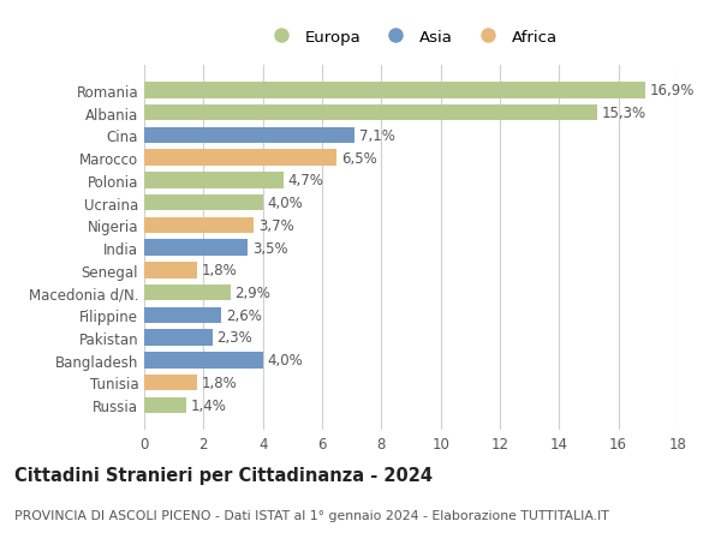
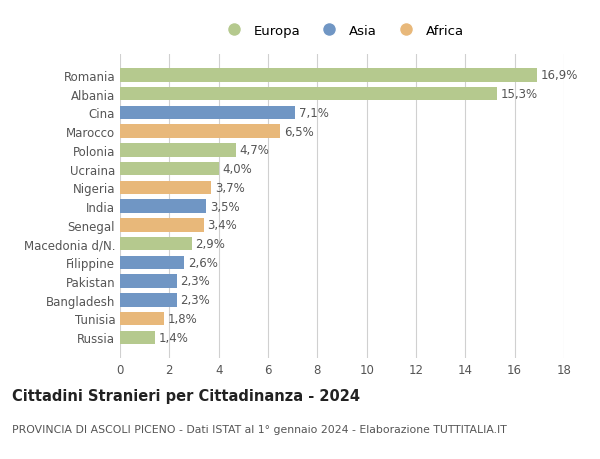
Senegal: 1,8% -> 3,4%
Bangladesh: 4,0% -> 2,3%
